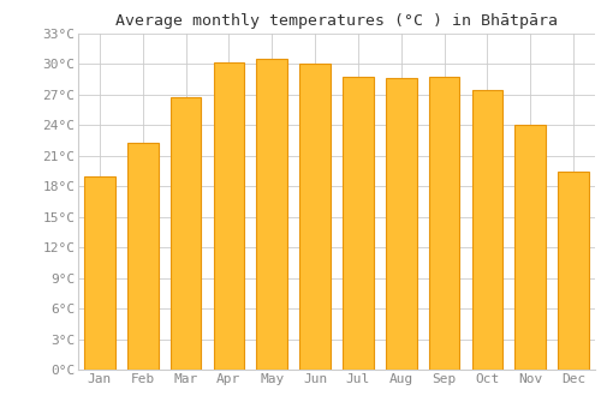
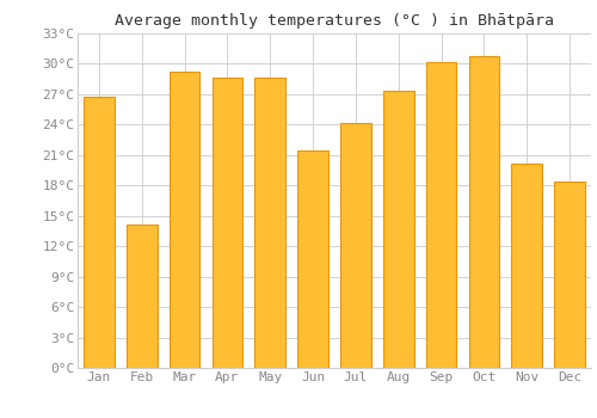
Jan: 19.0°C -> 26.8°C
Feb: 22.3°C -> 14.2°C
Mar: 26.8°C -> 29.2°C
Apr: 30.2°C -> 28.6°C
May: 30.5°C -> 28.6°C
Jun: 30.1°C -> 21.4°C
Jul: 28.8°C -> 24.2°C
Aug: 28.6°C -> 27.4°C
Sep: 28.7°C -> 30.2°C
Oct: 27.5°C -> 30.8°C
Nov: 24.1°C -> 20.2°C
Dec: 19.5°C -> 18.4°C
